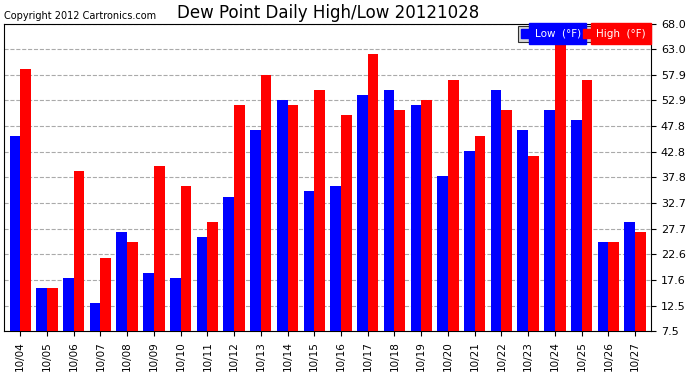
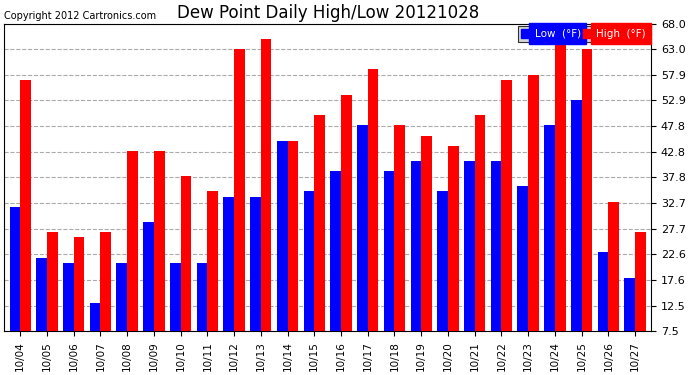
Low (°F)/10/04: 46 -> 32
High (°F)/10/04: 59 -> 57
Low (°F)/10/05: 16 -> 22
High (°F)/10/05: 16 -> 27
Low (°F)/10/06: 18 -> 21
High (°F)/10/06: 39 -> 26
High (°F)/10/07: 22 -> 27
Low (°F)/10/08: 27 -> 21
High (°F)/10/08: 25 -> 43
Low (°F)/10/09: 19 -> 29
High (°F)/10/09: 40 -> 43
Low (°F)/10/10: 18 -> 21
High (°F)/10/10: 36 -> 38
Low (°F)/10/11: 26 -> 21
High (°F)/10/11: 29 -> 35
High (°F)/10/12: 52 -> 63
Low (°F)/10/13: 47 -> 34
High (°F)/10/13: 58 -> 65
Low (°F)/10/14: 53 -> 45
High (°F)/10/14: 52 -> 45
High (°F)/10/15: 55 -> 50
Low (°F)/10/16: 36 -> 39
High (°F)/10/16: 50 -> 54
Low (°F)/10/17: 54 -> 48
High (°F)/10/17: 62 -> 59
Low (°F)/10/18: 55 -> 39
High (°F)/10/18: 51 -> 48
Low (°F)/10/19: 52 -> 41
High (°F)/10/19: 53 -> 46
Low (°F)/10/20: 38 -> 35
High (°F)/10/20: 57 -> 44
Low (°F)/10/21: 43 -> 41
High (°F)/10/21: 46 -> 50
Low (°F)/10/22: 55 -> 41
High (°F)/10/22: 51 -> 57
Low (°F)/10/23: 47 -> 36
High (°F)/10/23: 42 -> 58
Low (°F)/10/24: 51 -> 48
Low (°F)/10/25: 49 -> 53
High (°F)/10/25: 57 -> 63
Low (°F)/10/26: 25 -> 23
High (°F)/10/26: 25 -> 33
Low (°F)/10/27: 29 -> 18
